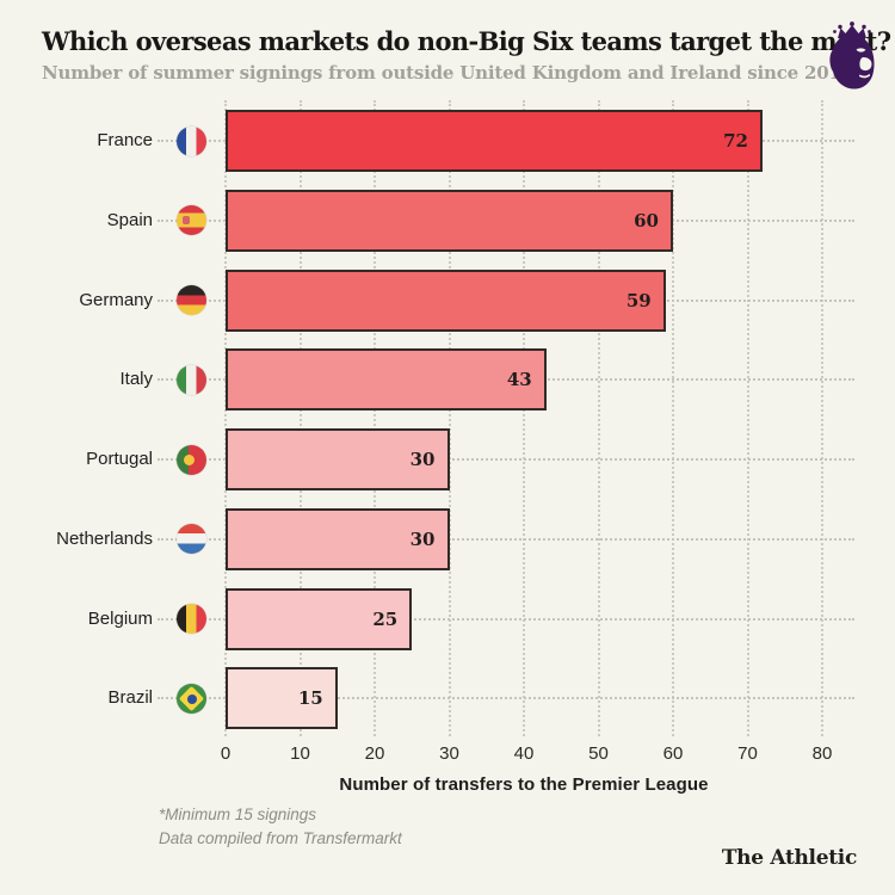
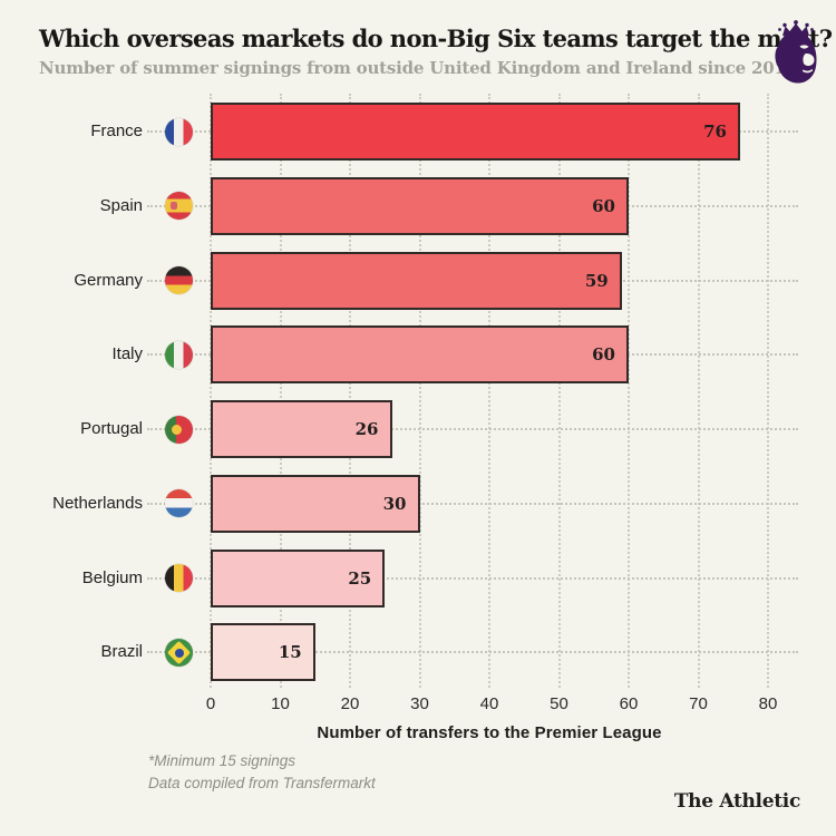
France: 72 -> 76
Italy: 43 -> 60
Portugal: 30 -> 26
